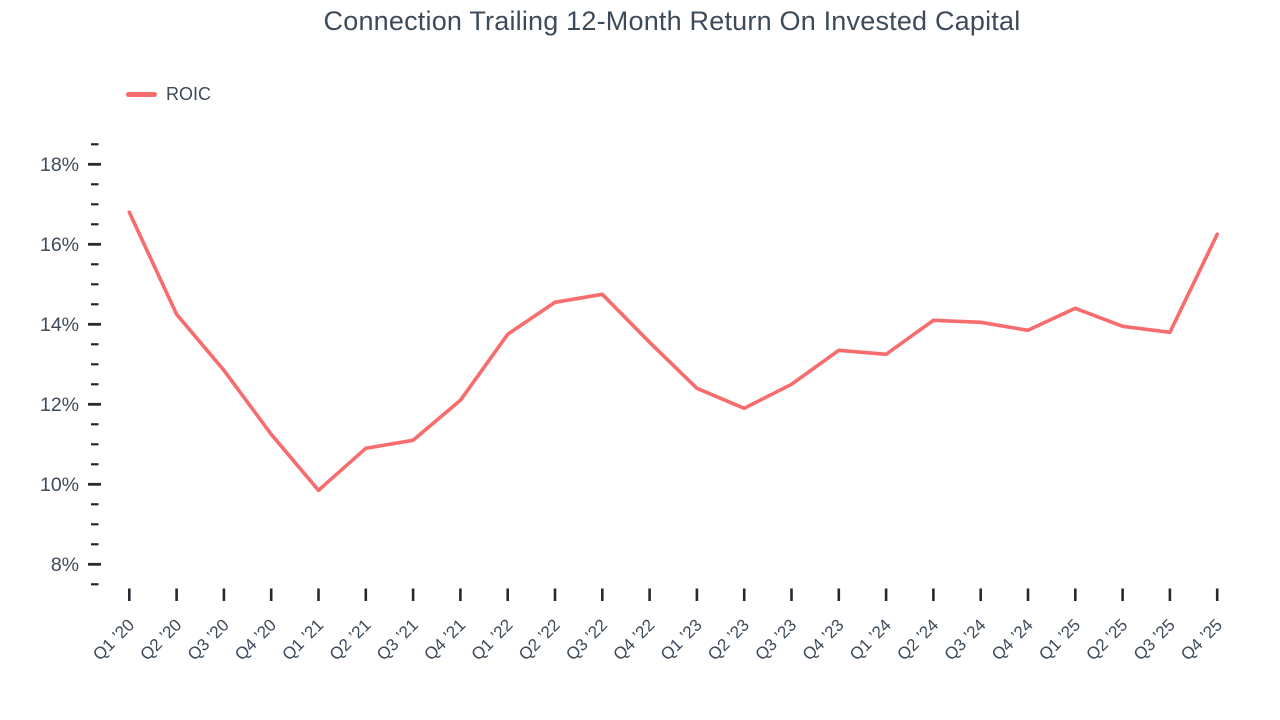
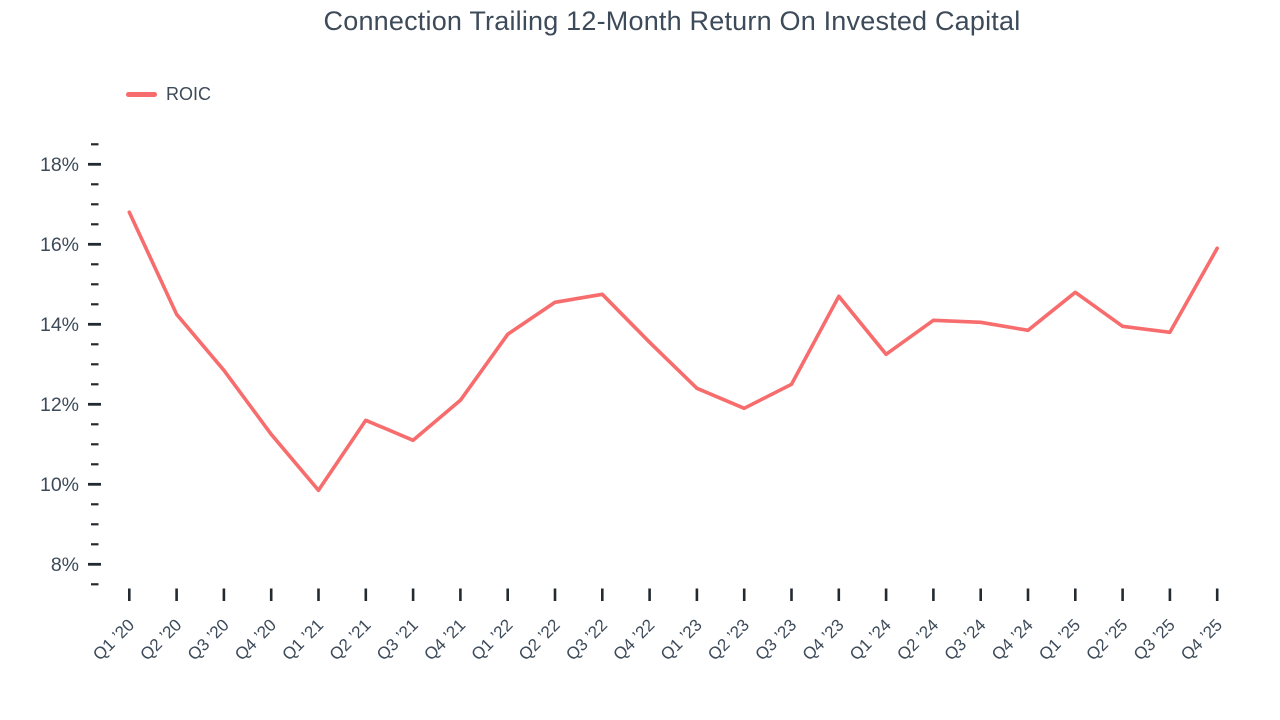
Q2 ’21: 10.9% -> 11.6%
Q4 ’23: 13.3% -> 14.7%
Q1 ’25: 14.4% -> 14.8%
Q4 ’25: 16.2% -> 15.9%
